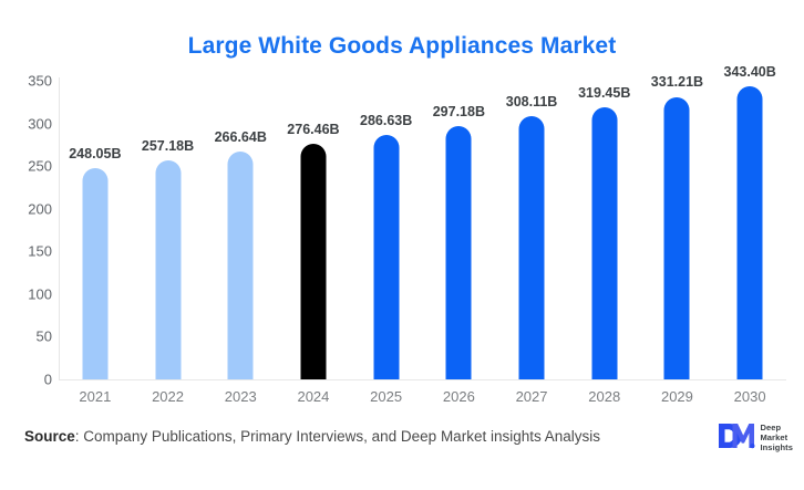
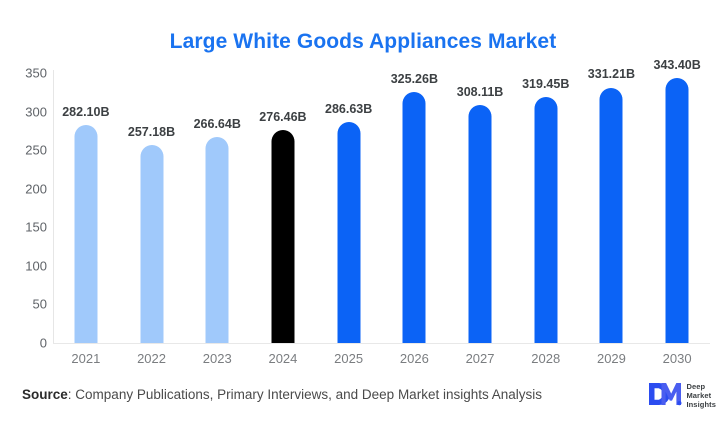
2021: 248.05B -> 282.10B
2026: 297.18B -> 325.26B
